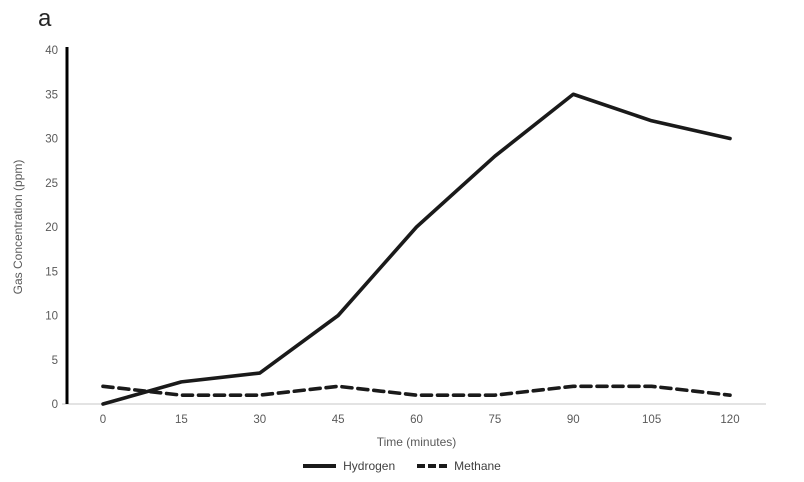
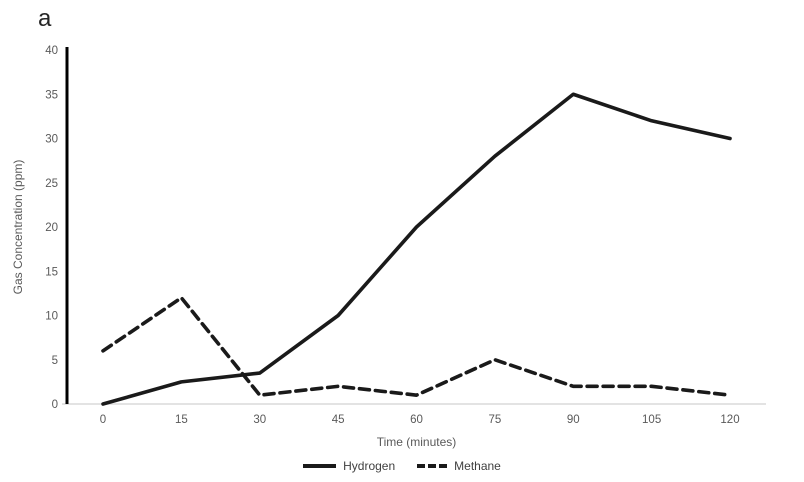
Methane/0: 2 -> 6
Methane/15: 1 -> 12
Methane/75: 1 -> 5
